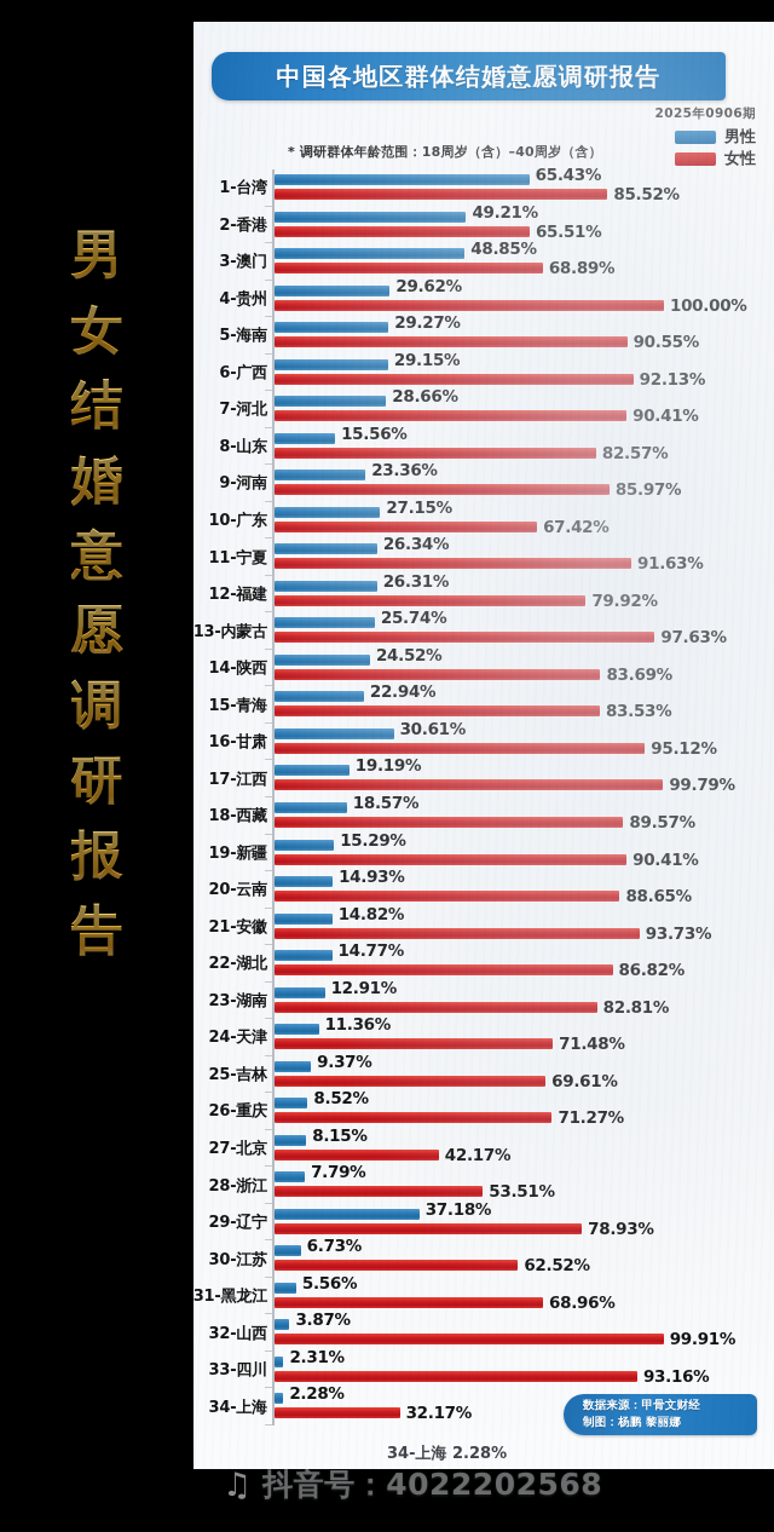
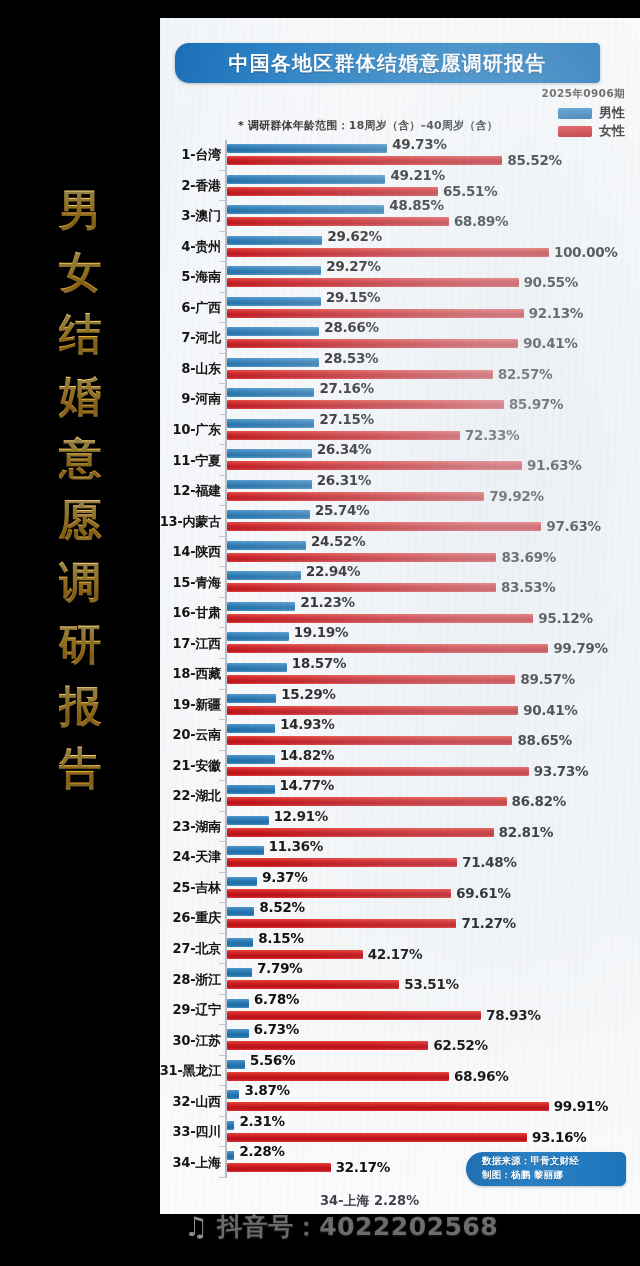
男性/1-台湾: 65.43% -> 49.73%
男性/8-山东: 15.56% -> 28.53%
男性/9-河南: 23.36% -> 27.16%
女性/10-广东: 67.42% -> 72.33%
男性/16-甘肃: 30.61% -> 21.23%
男性/29-辽宁: 37.18% -> 6.78%
